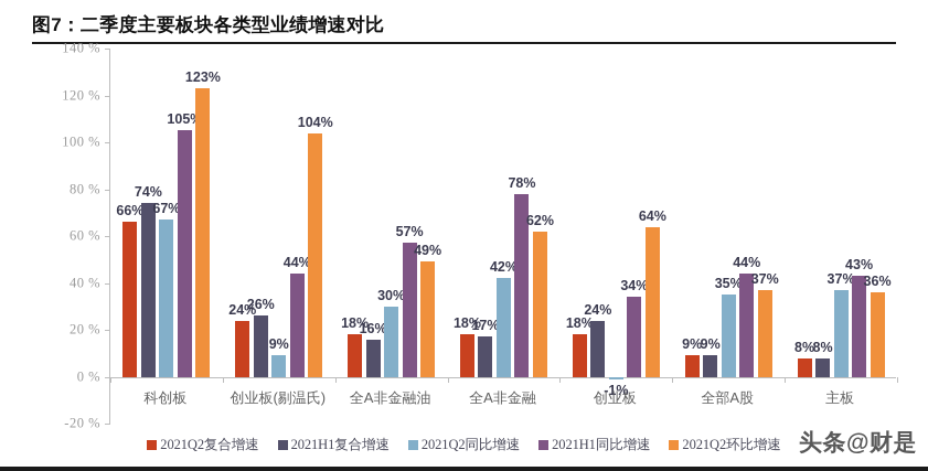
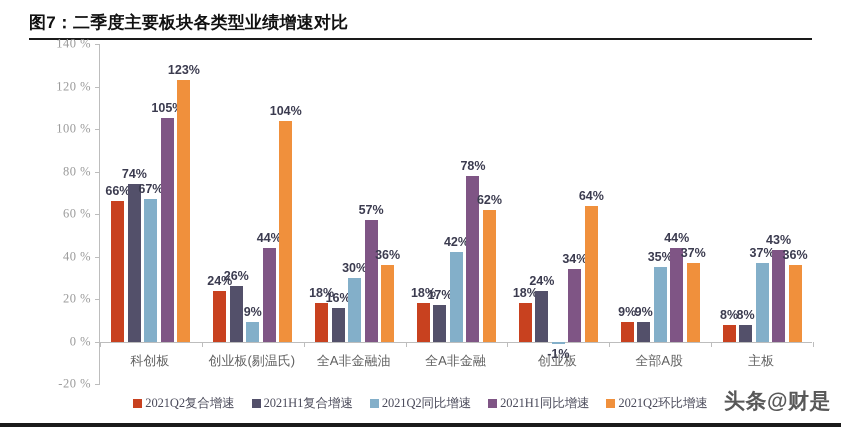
2021Q2环比增速/全A非金融油: 49% -> 36%
